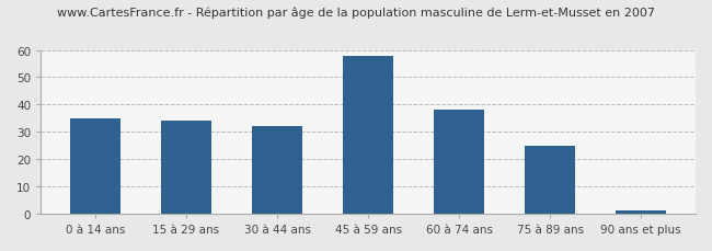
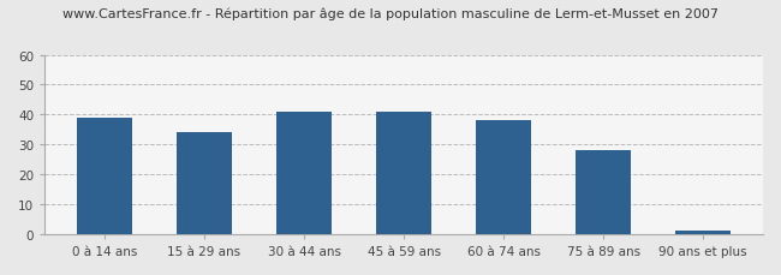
0 à 14 ans: 35 -> 39
30 à 44 ans: 32 -> 41
45 à 59 ans: 58 -> 41
75 à 89 ans: 25 -> 28
